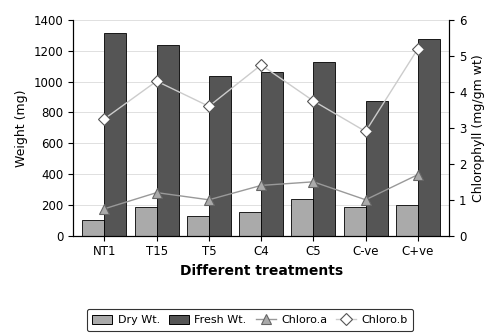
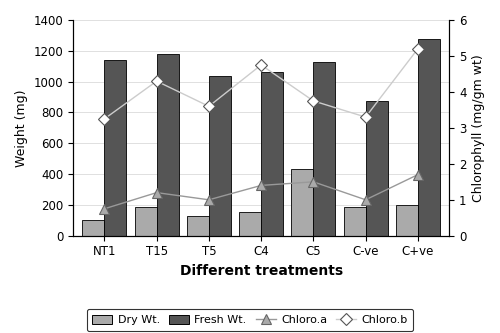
Fresh Wt./NT1: 1320 -> 1140
Fresh Wt./T15: 1240 -> 1180
Dry Wt./C5: 240 -> 430
Chloro.b/C-ve: 2.90 -> 3.30
